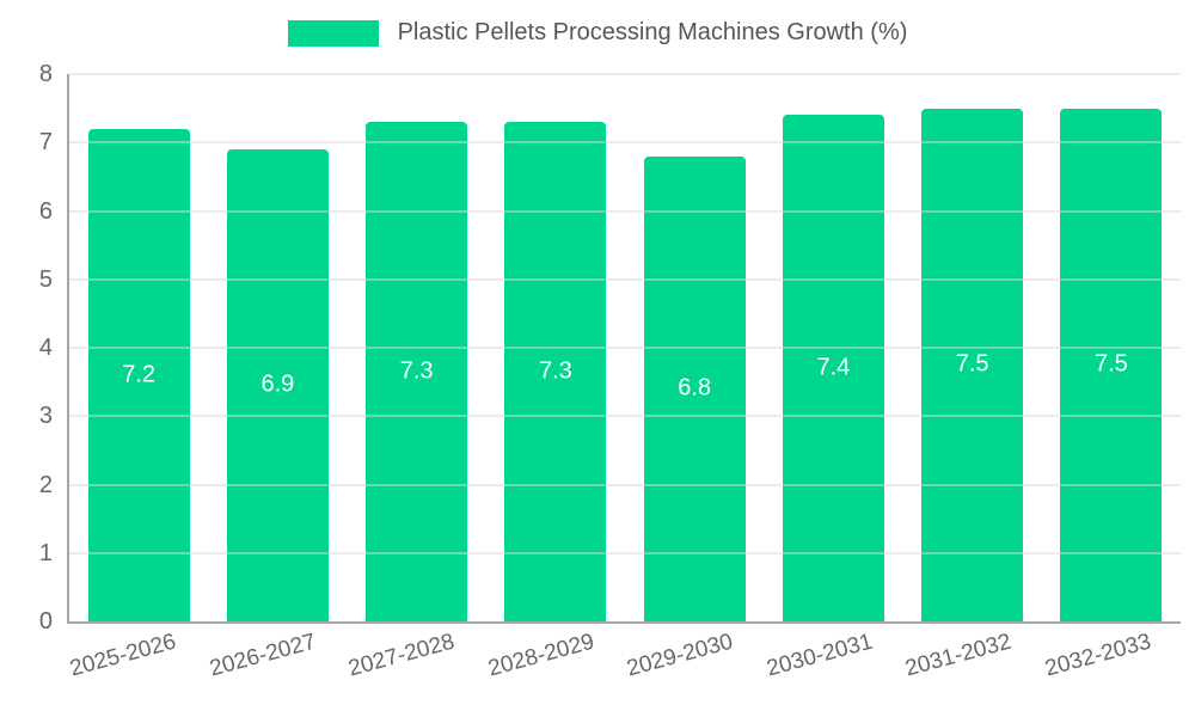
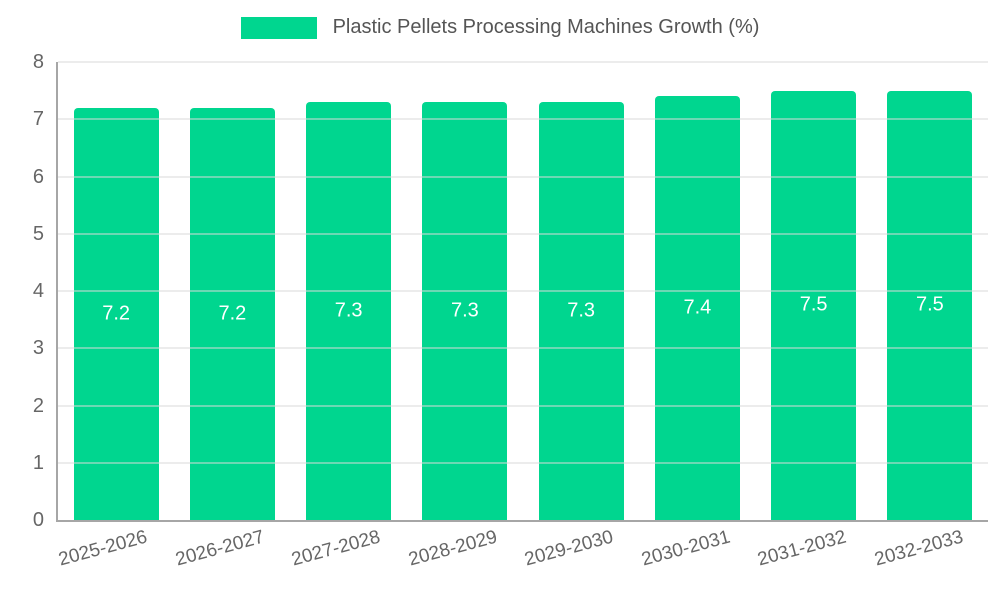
2026-2027: 6.9 -> 7.2
2029-2030: 6.8 -> 7.3
